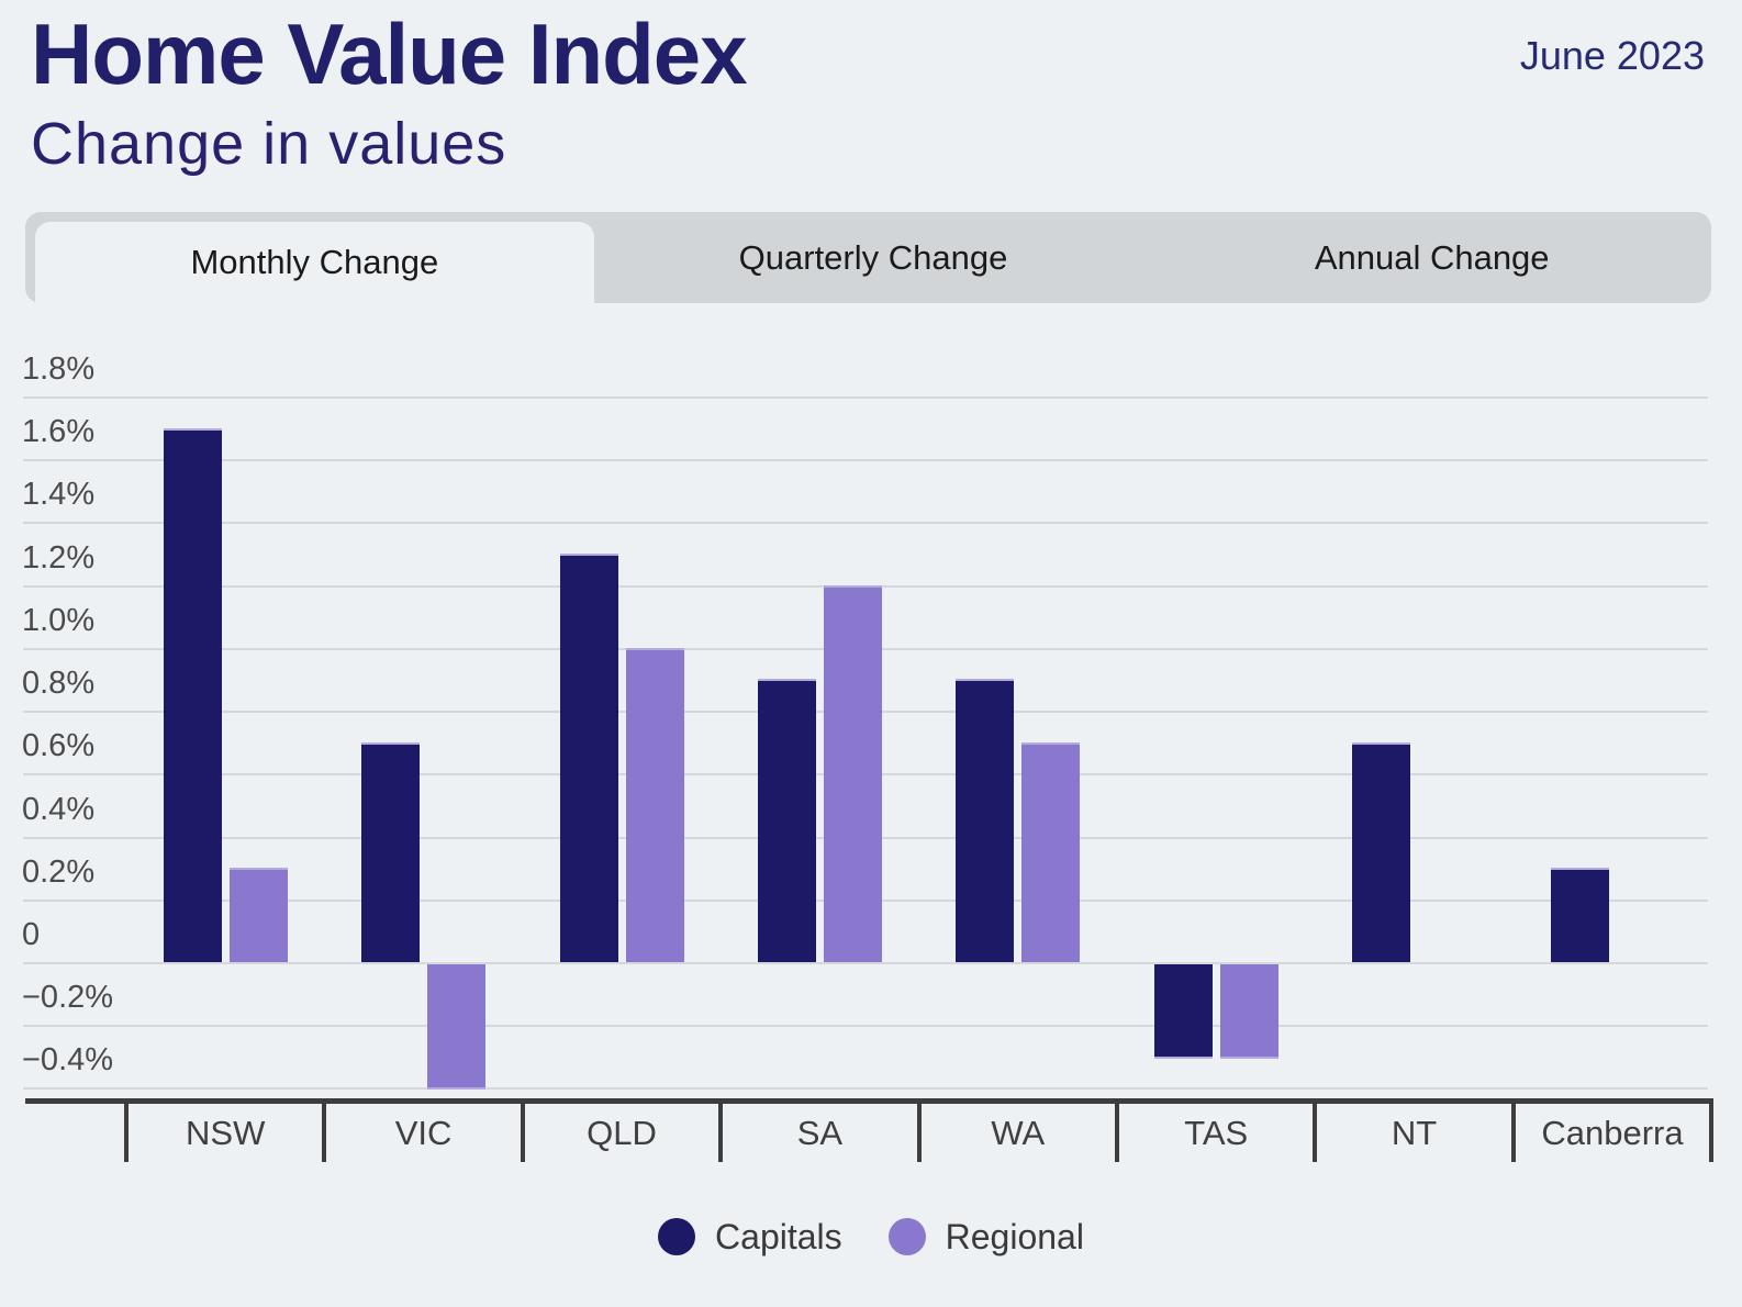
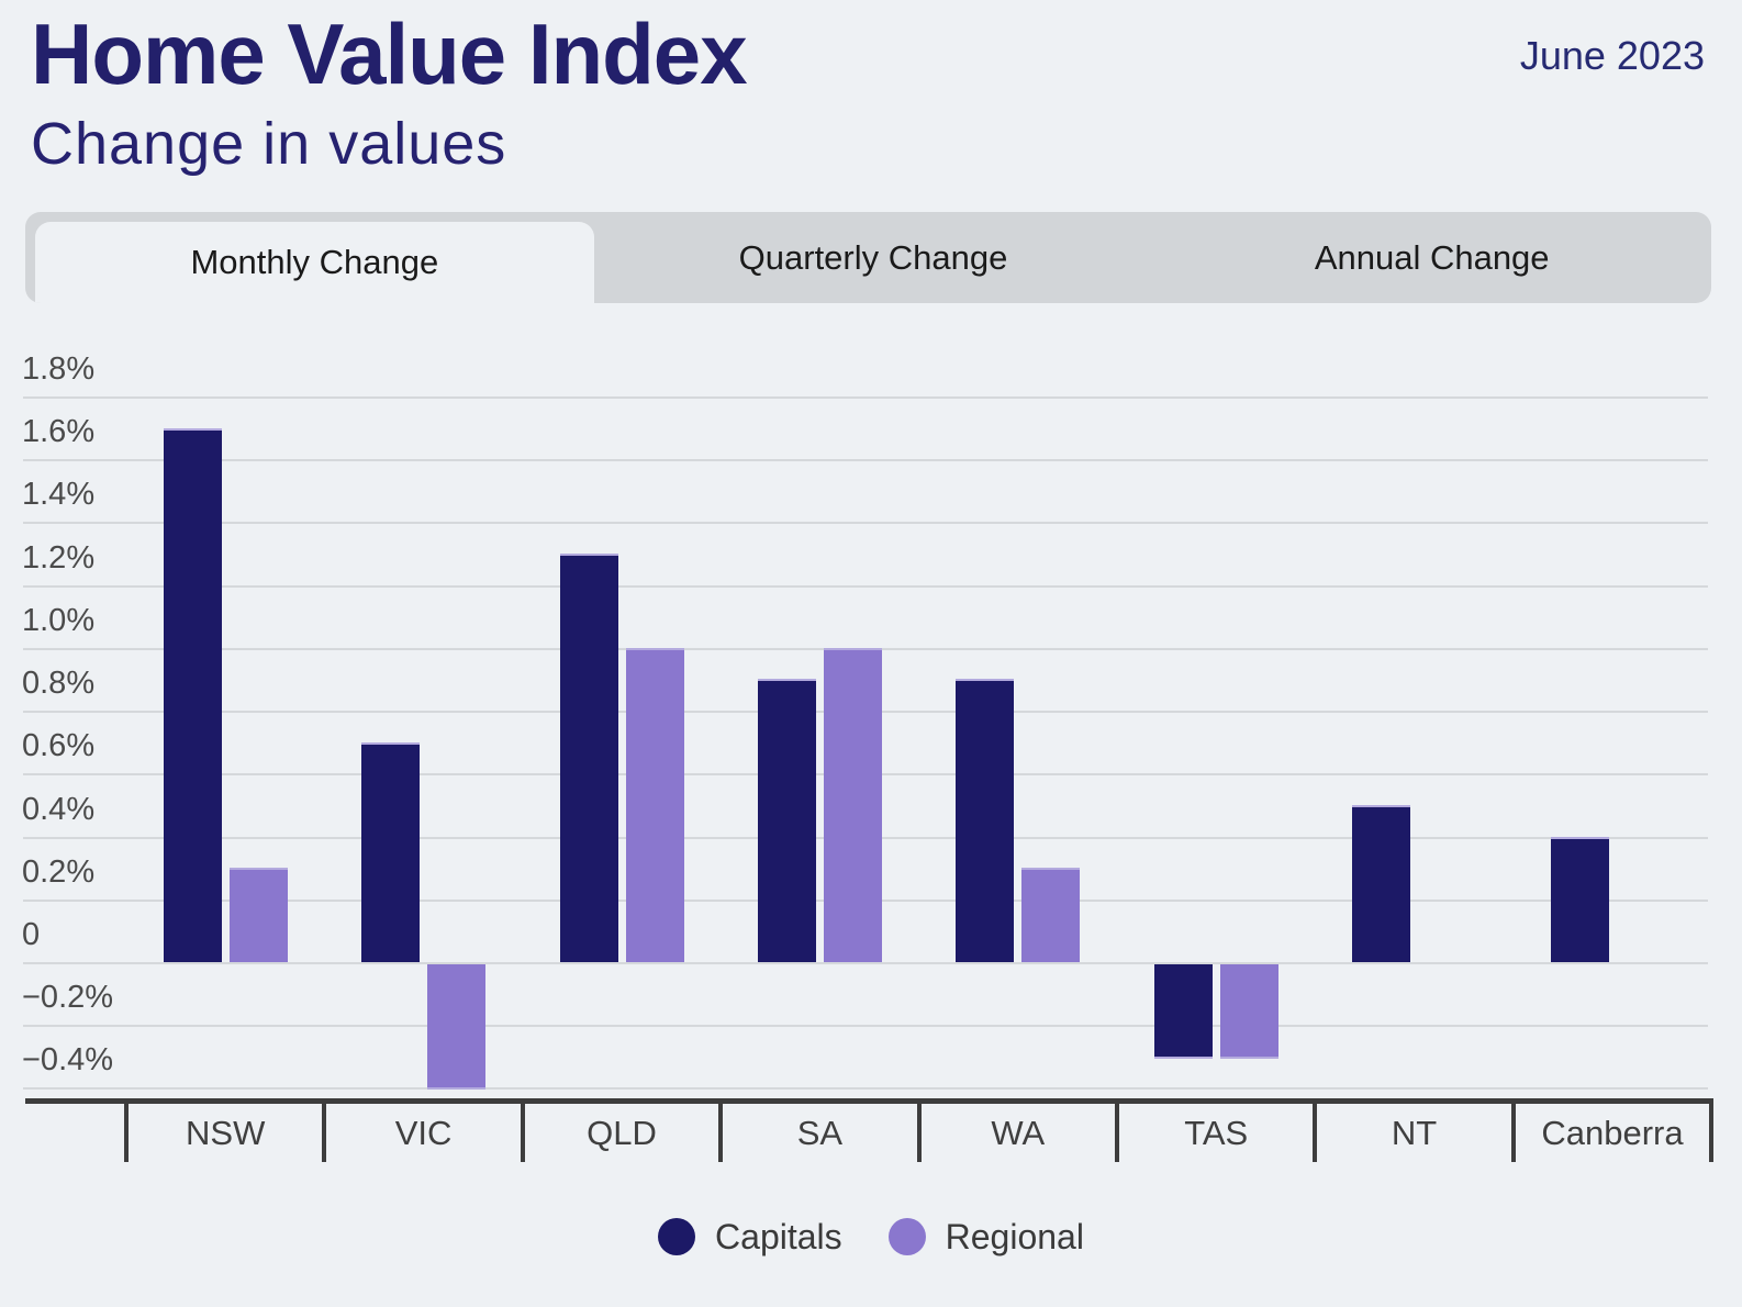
Regional/SA: 1.2% -> 1.0%
Regional/WA: 0.7% -> 0.3%
Capitals/NT: 0.7% -> 0.5%
Capitals/Canberra: 0.3% -> 0.4%
